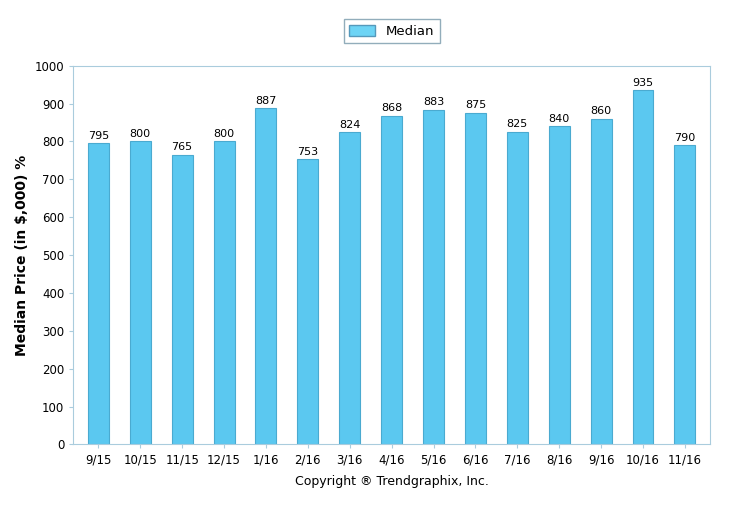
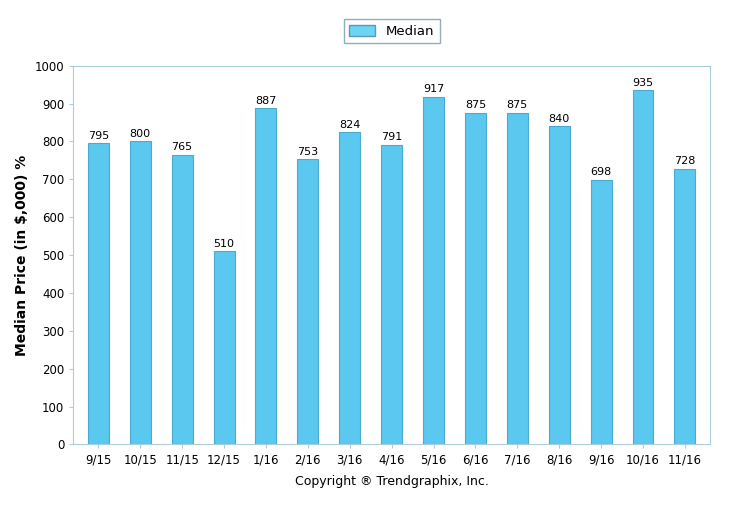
12/15: 800 -> 510
4/16: 868 -> 791
5/16: 883 -> 917
7/16: 825 -> 875
9/16: 860 -> 698
11/16: 790 -> 728
